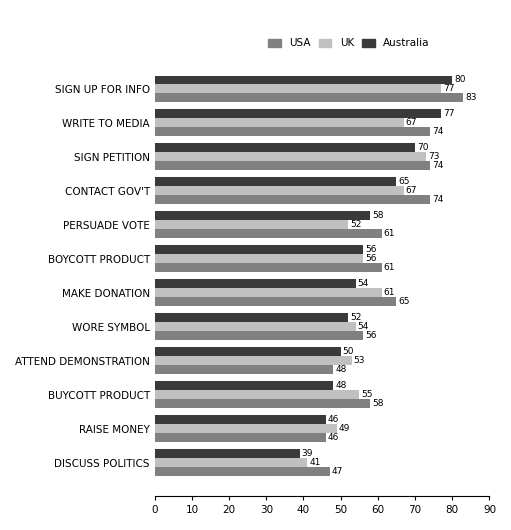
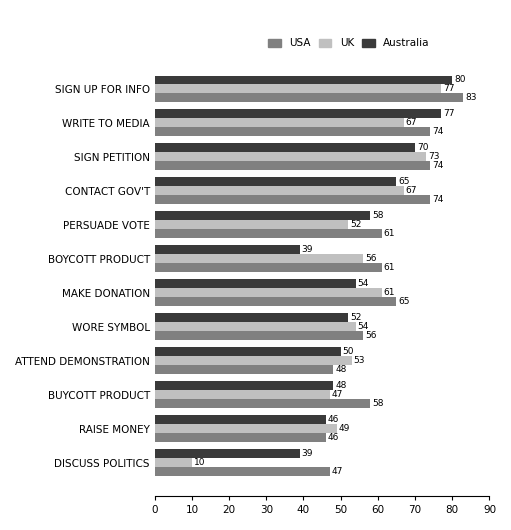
Australia/BOYCOTT PRODUCT: 56 -> 39
UK/BUYCOTT PRODUCT: 55 -> 47
UK/DISCUSS POLITICS: 41 -> 10
